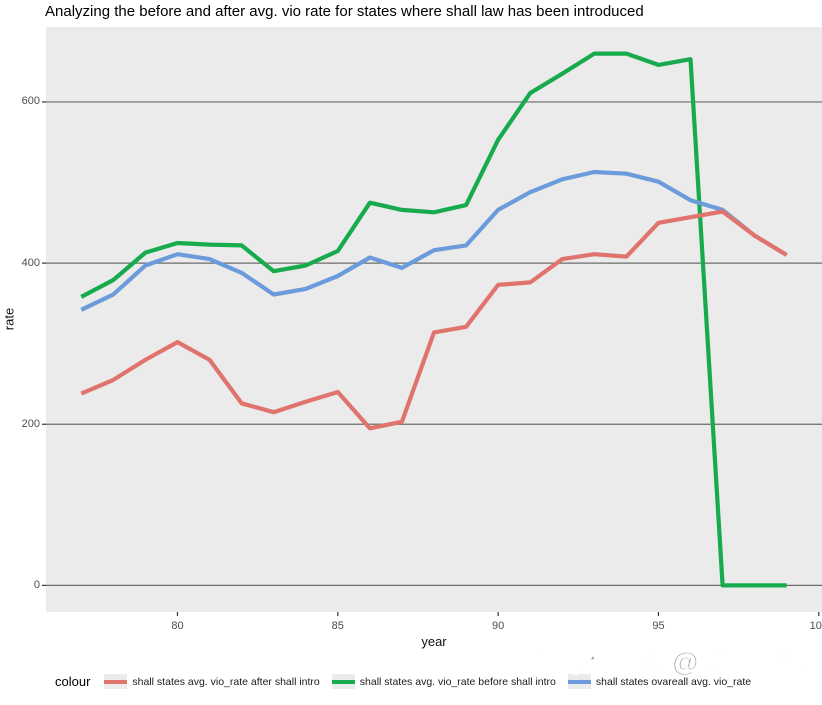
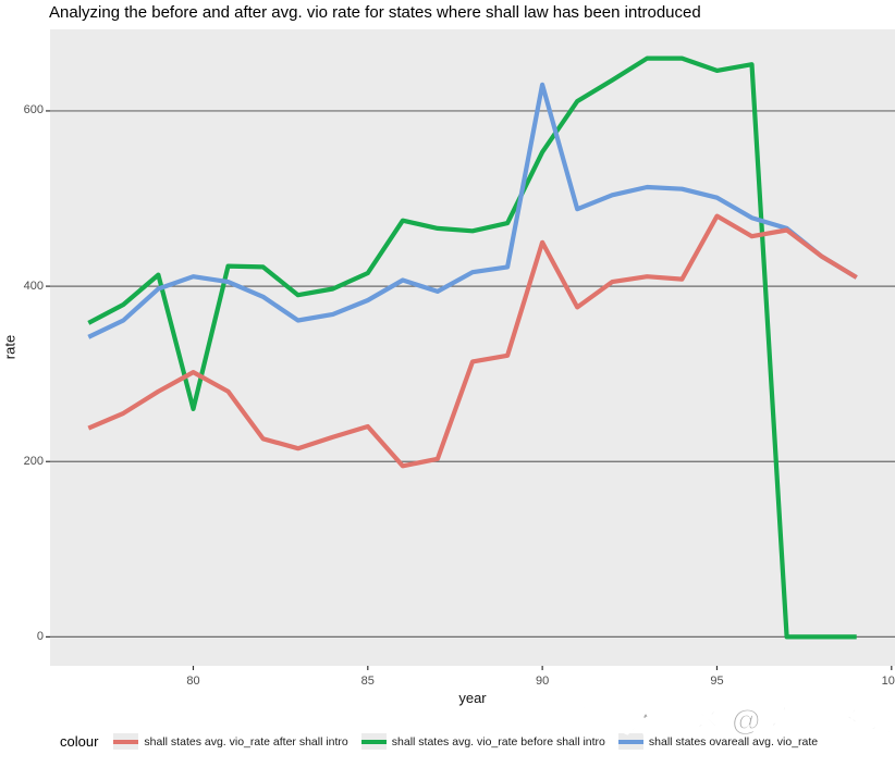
shall states avg. vio_rate before shall intro/80: 420 -> 260
shall states avg. vio_rate after shall intro/90: 370 -> 450
shall states ovareall avg. vio_rate/90: 470 -> 630
shall states avg. vio_rate after shall intro/95: 450 -> 480
